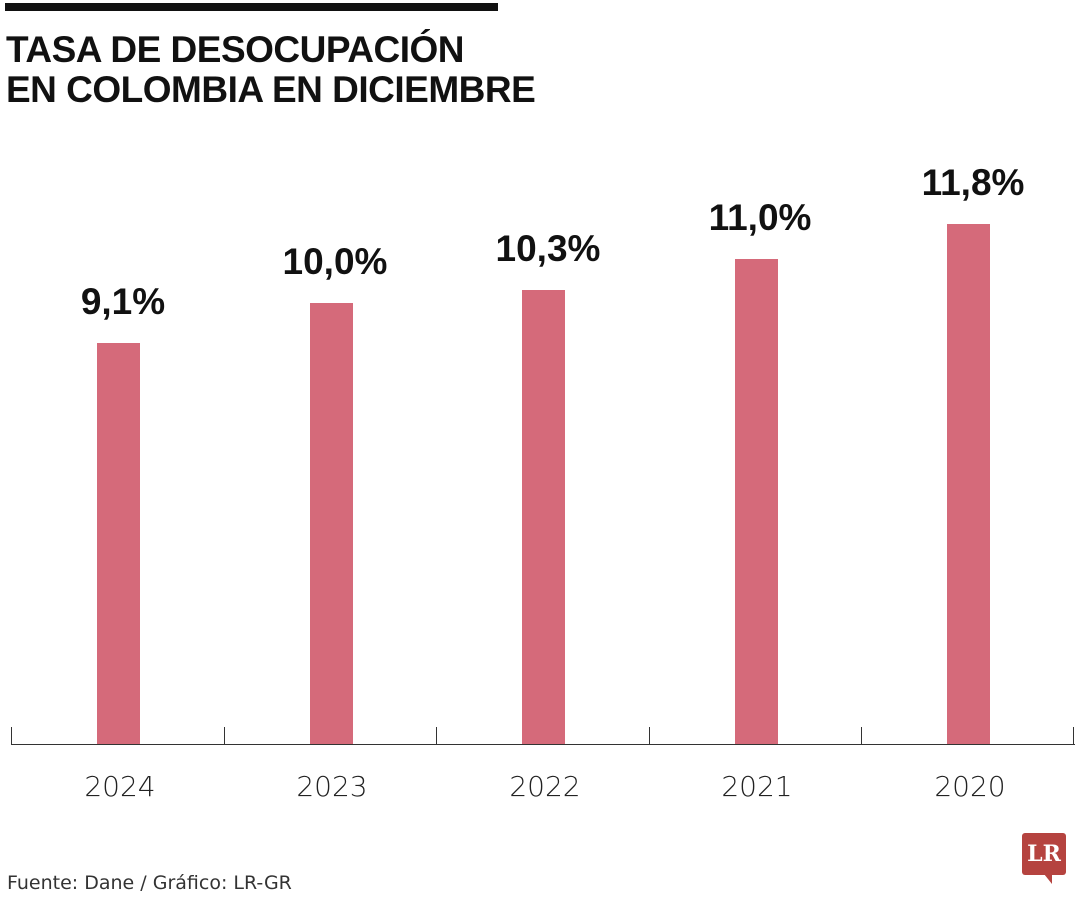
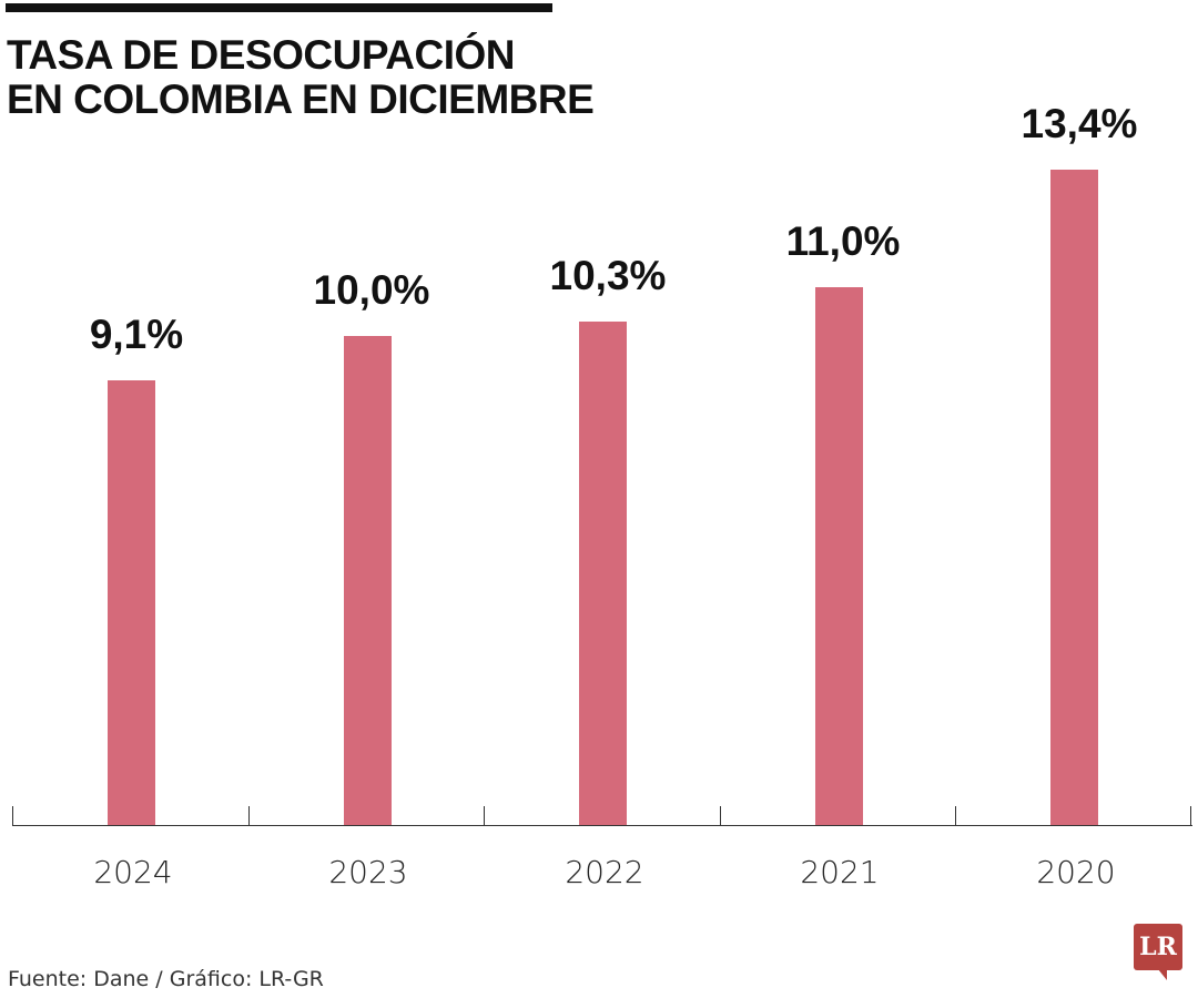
2020: 11,8% -> 13,4%
